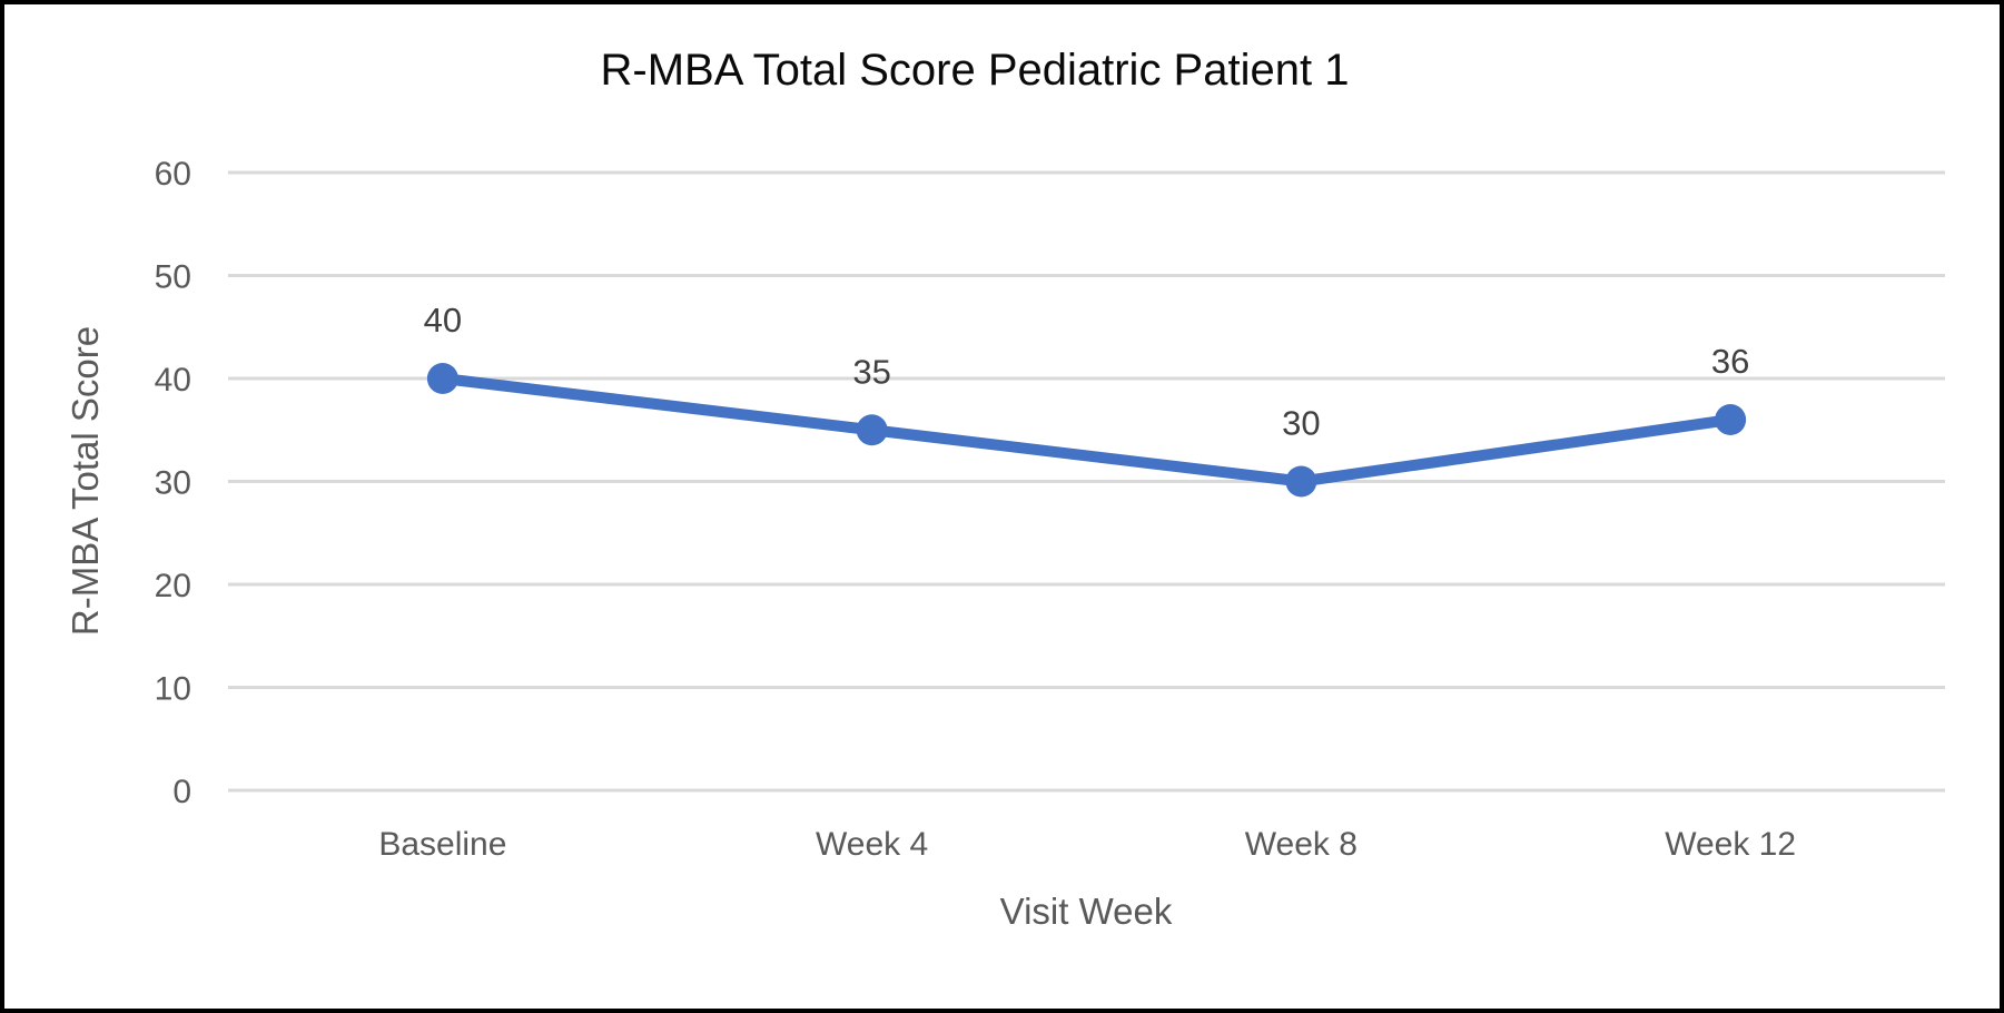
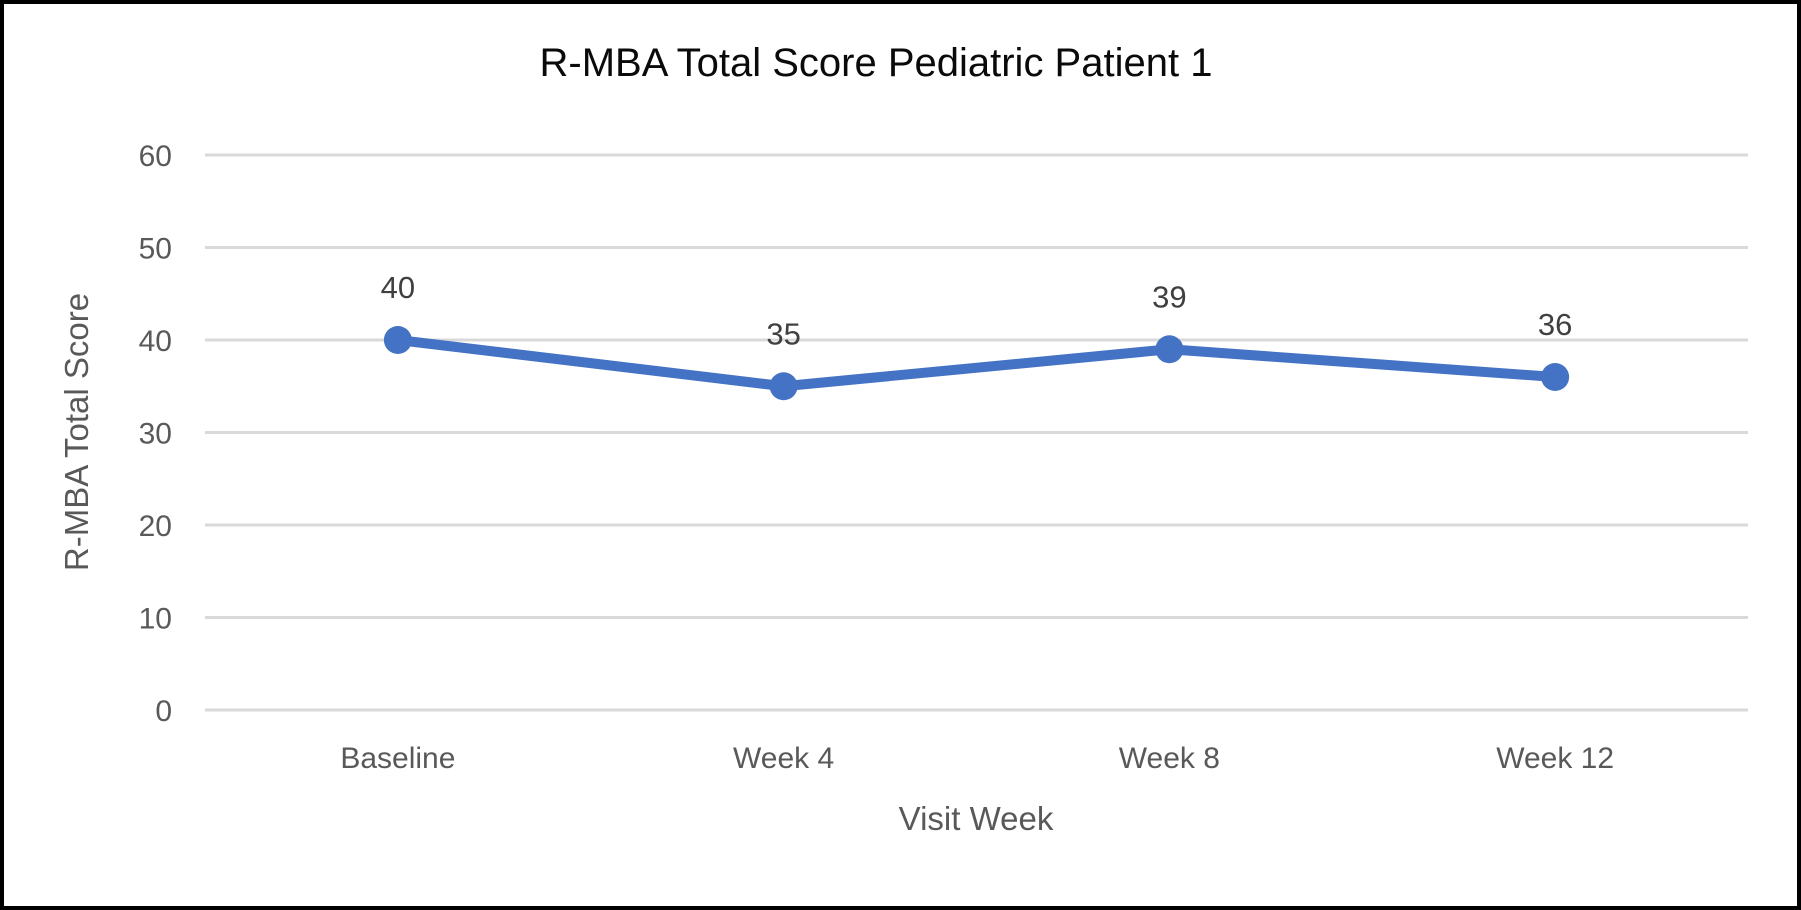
Week 8: 30 -> 39
